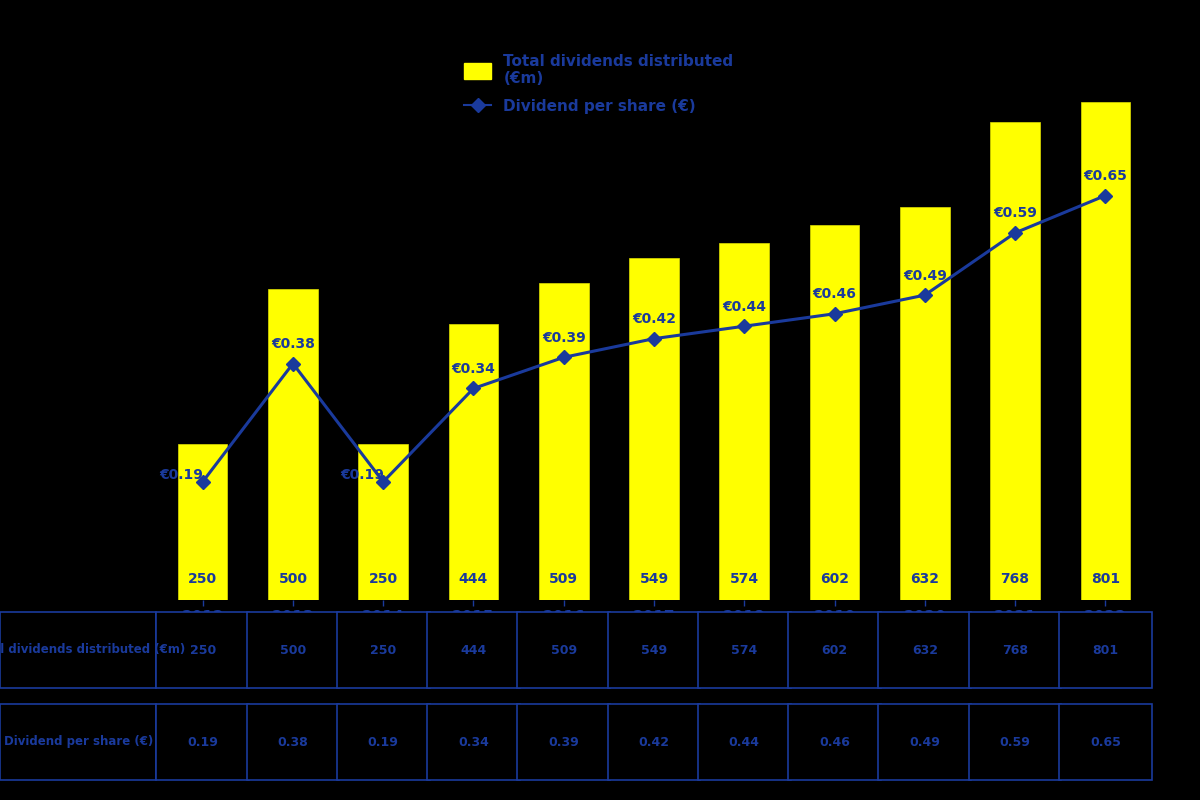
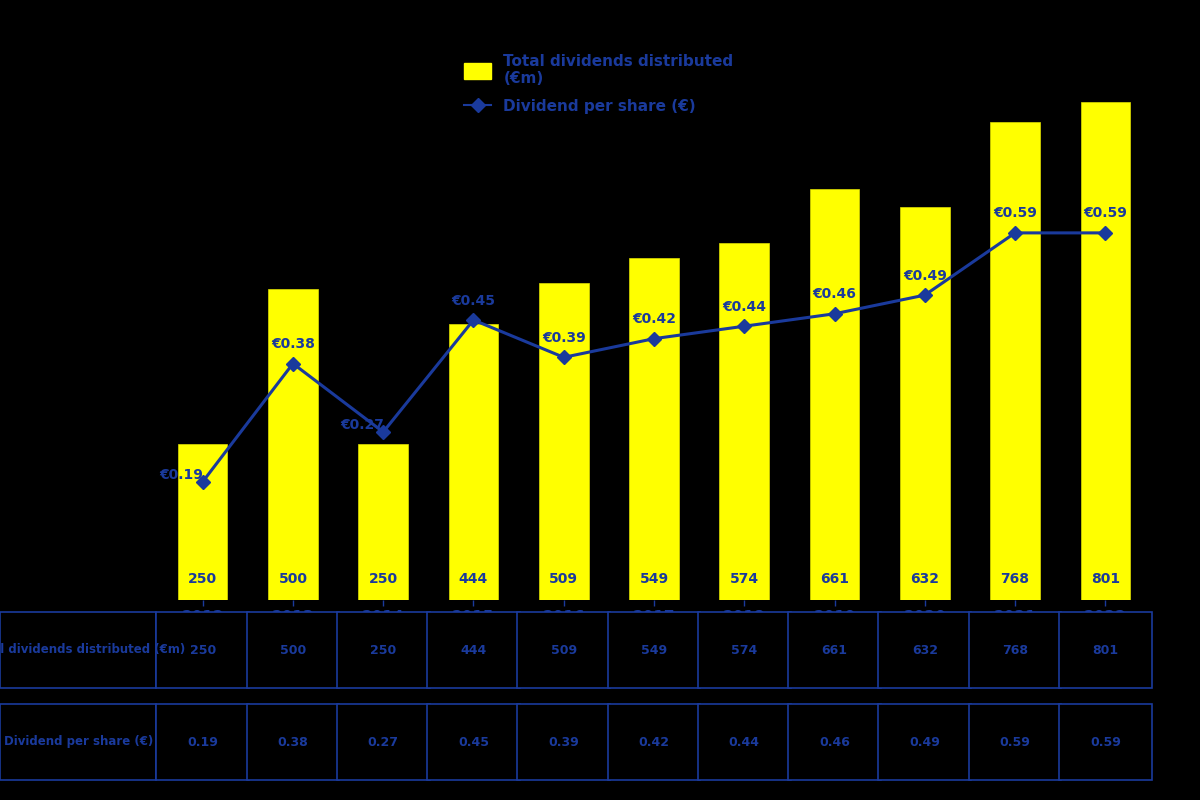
Dividend per share (€)/2014: 0.19 -> 0.27
Dividend per share (€)/2015: 0.34 -> 0.45
Total dividends distributed (€m)/2019: 602 -> 661
Dividend per share (€)/2022: 0.65 -> 0.59
